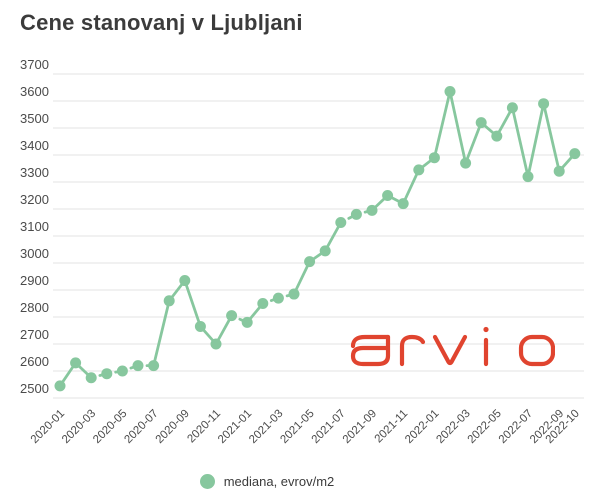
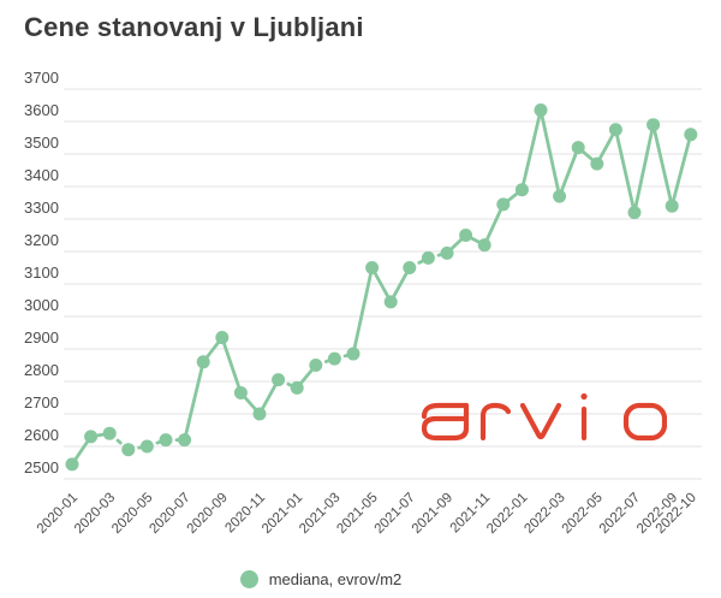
2020-03: 2580 -> 2640
2021-05: 3000 -> 3150
2022-10: 3400 -> 3560
